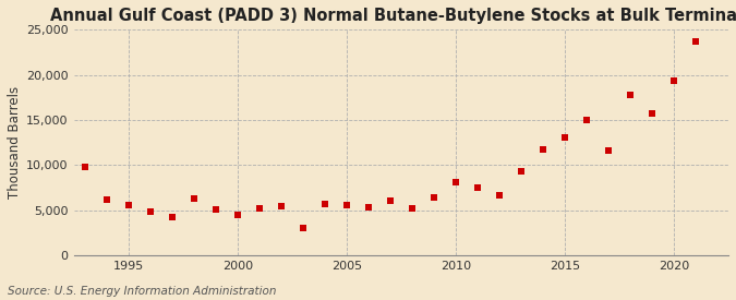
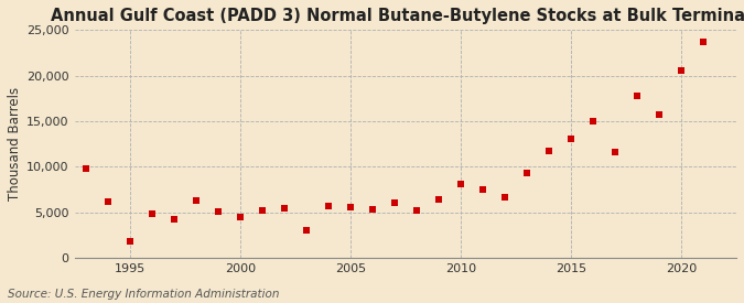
1995: 5,500 -> 1,800
2020: 19,400 -> 20,600
